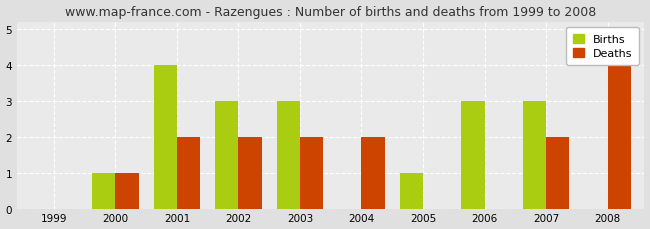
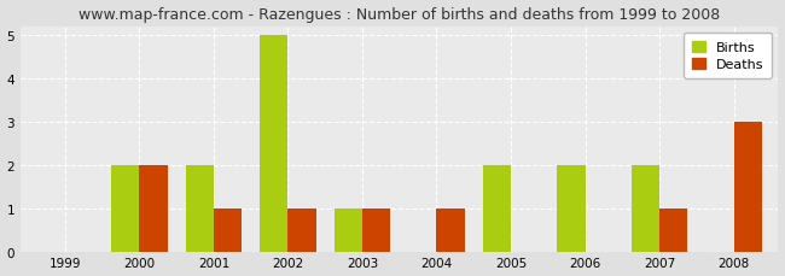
Births/2000: 1 -> 2
Deaths/2000: 1 -> 2
Births/2001: 4 -> 2
Deaths/2001: 2 -> 1
Births/2002: 3 -> 5
Deaths/2002: 2 -> 1
Births/2003: 3 -> 1
Deaths/2003: 2 -> 1
Deaths/2004: 2 -> 1
Births/2005: 1 -> 2
Births/2006: 3 -> 2
Births/2007: 3 -> 2
Deaths/2007: 2 -> 1
Deaths/2008: 4 -> 3
